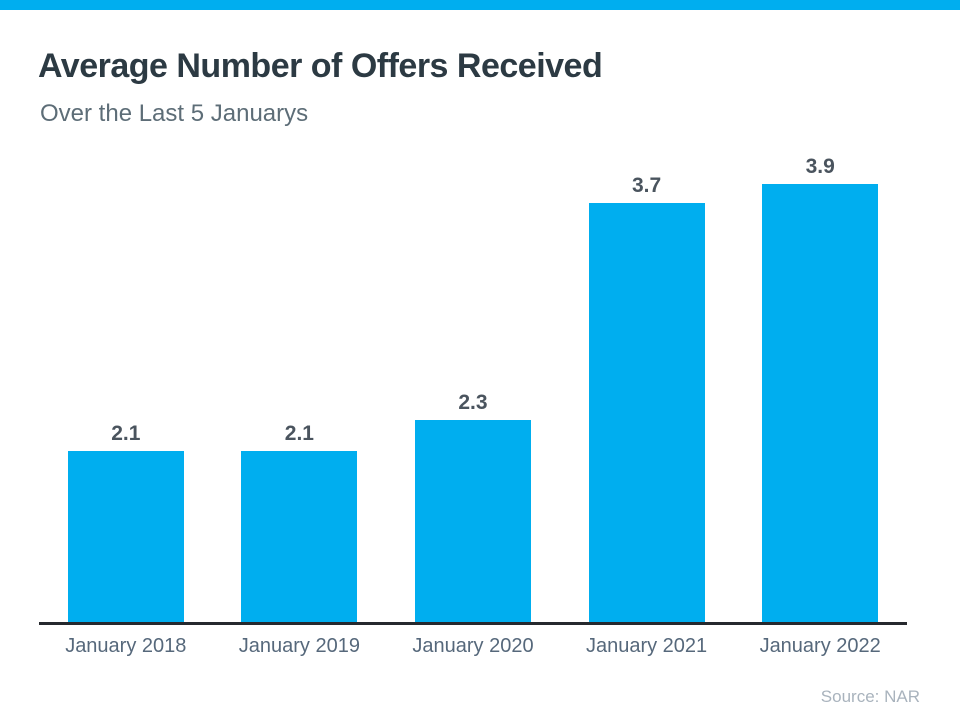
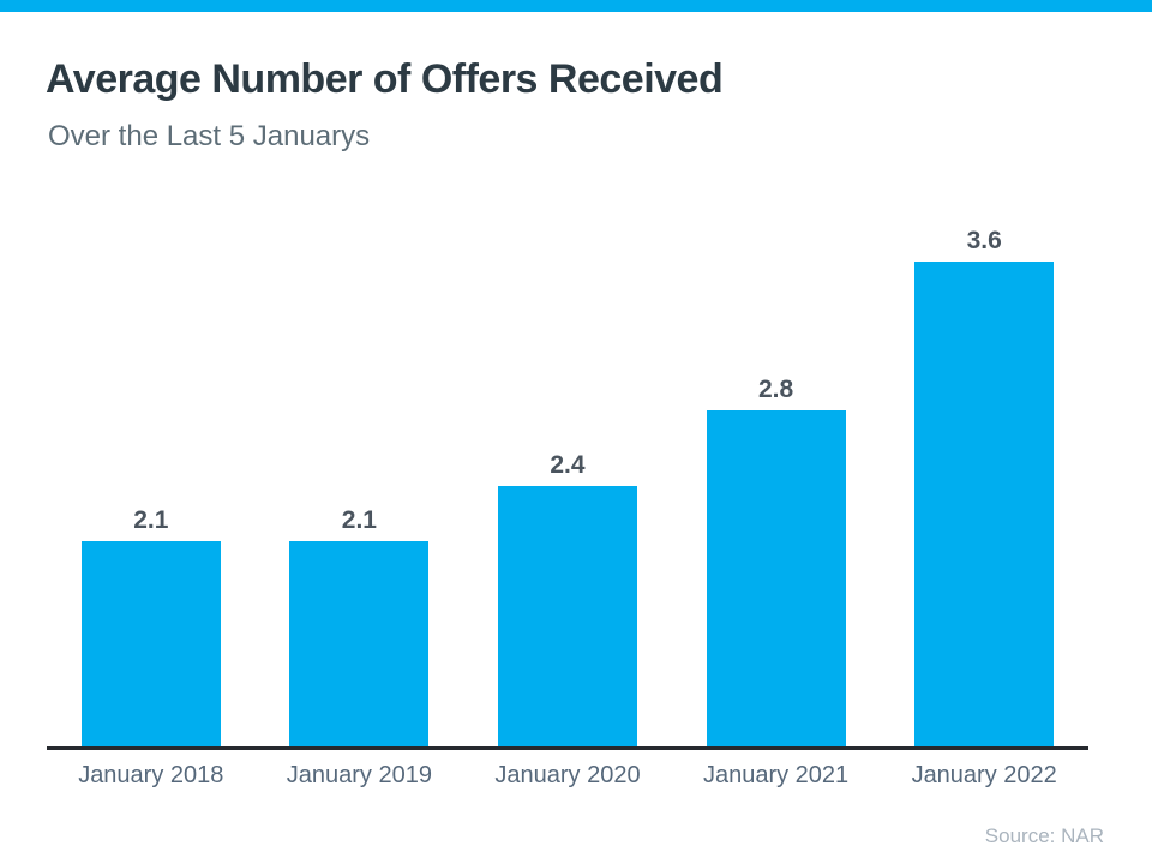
January 2020: 2.3 -> 2.4
January 2021: 3.7 -> 2.8
January 2022: 3.9 -> 3.6
